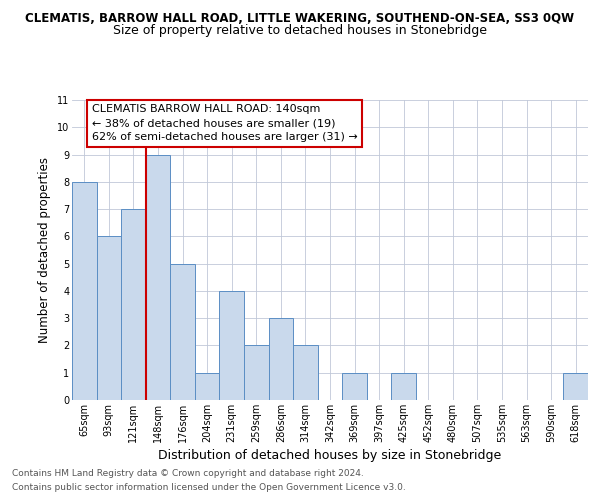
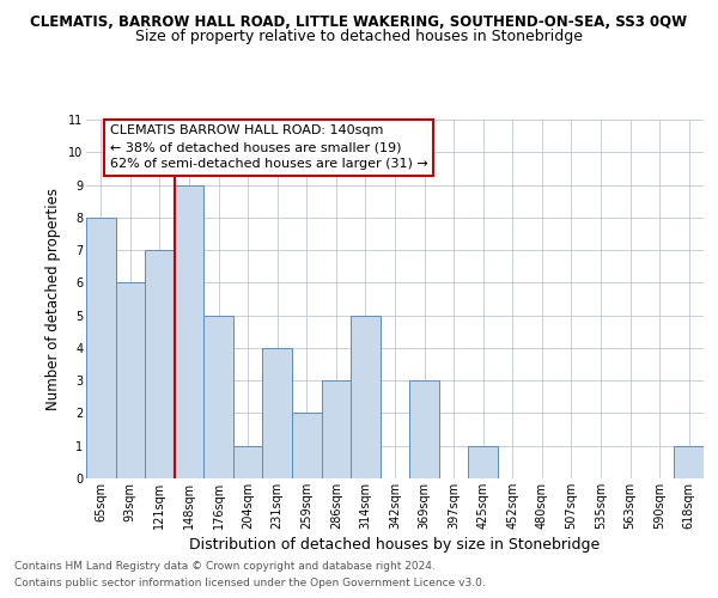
314sqm: 2 -> 5
369sqm: 1 -> 3
